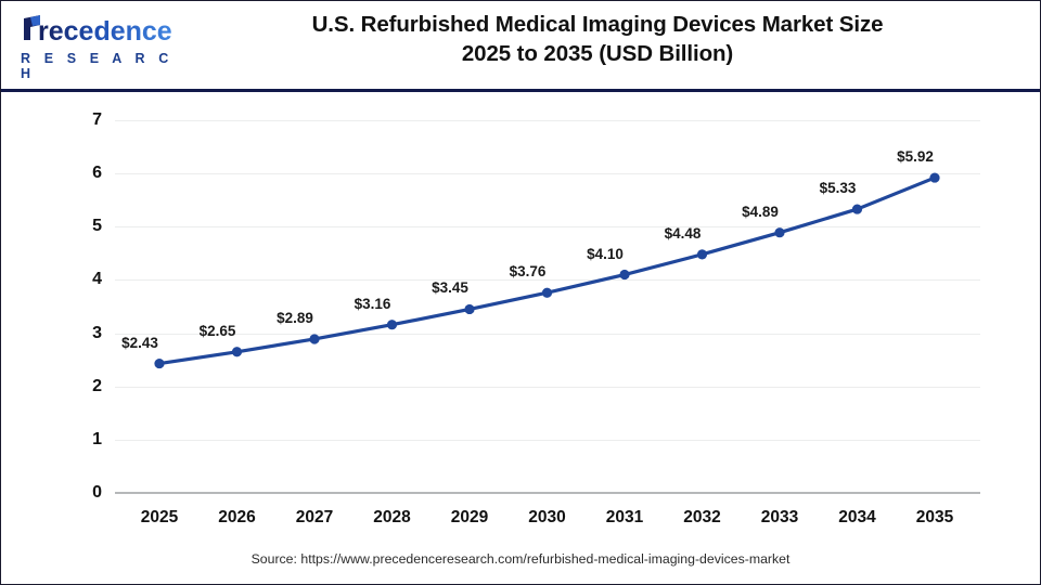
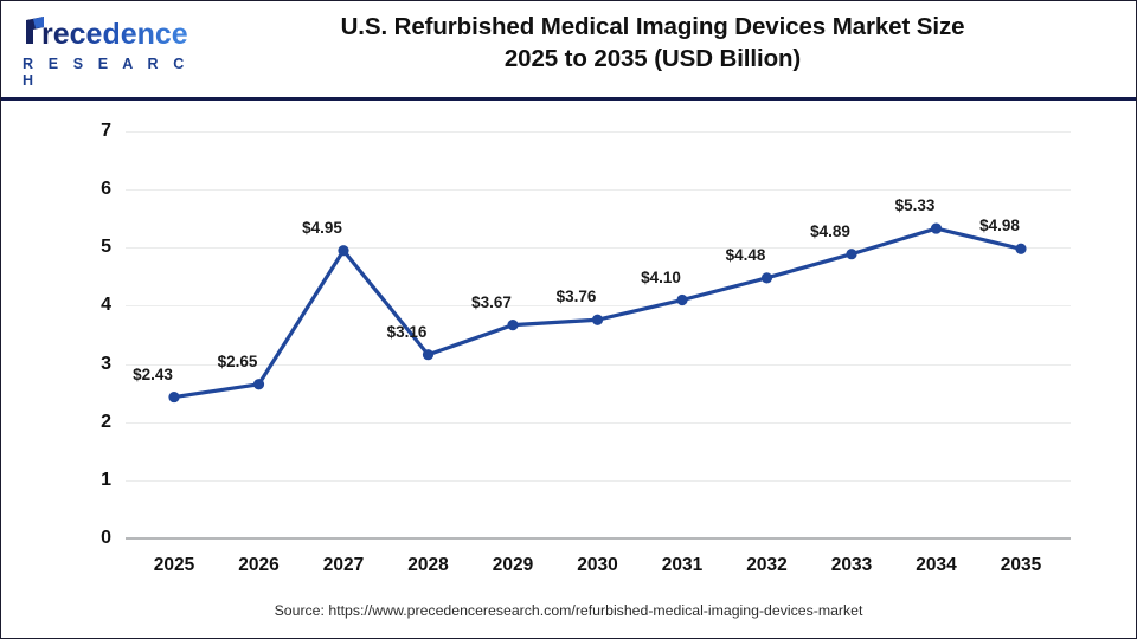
2027: $2.89 -> $4.95
2029: $3.45 -> $3.67
2035: $5.92 -> $4.98
